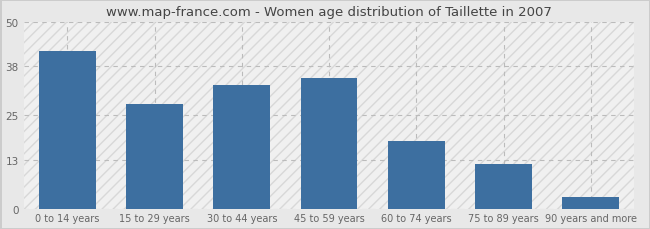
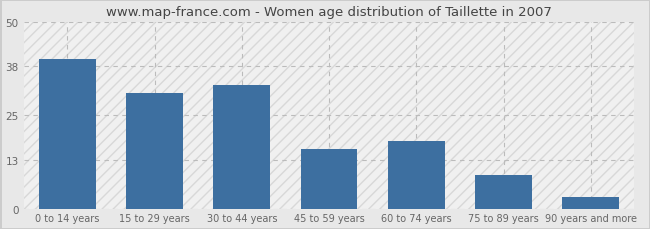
0 to 14 years: 42 -> 40
15 to 29 years: 28 -> 31
45 to 59 years: 35 -> 16
75 to 89 years: 12 -> 9
